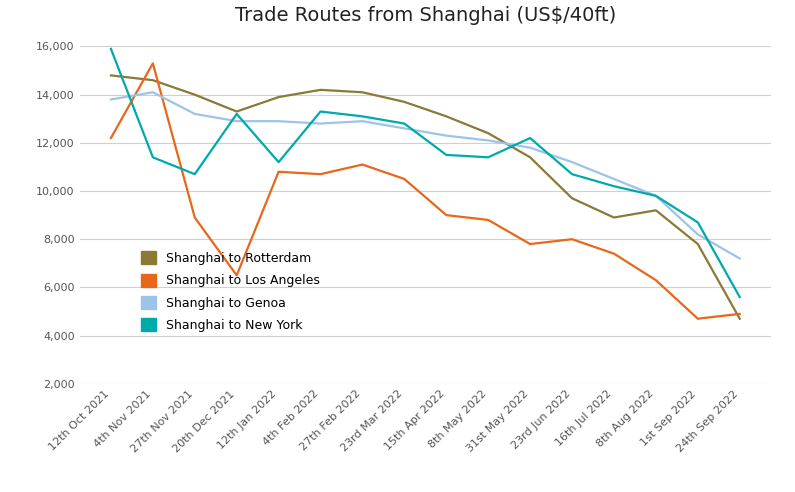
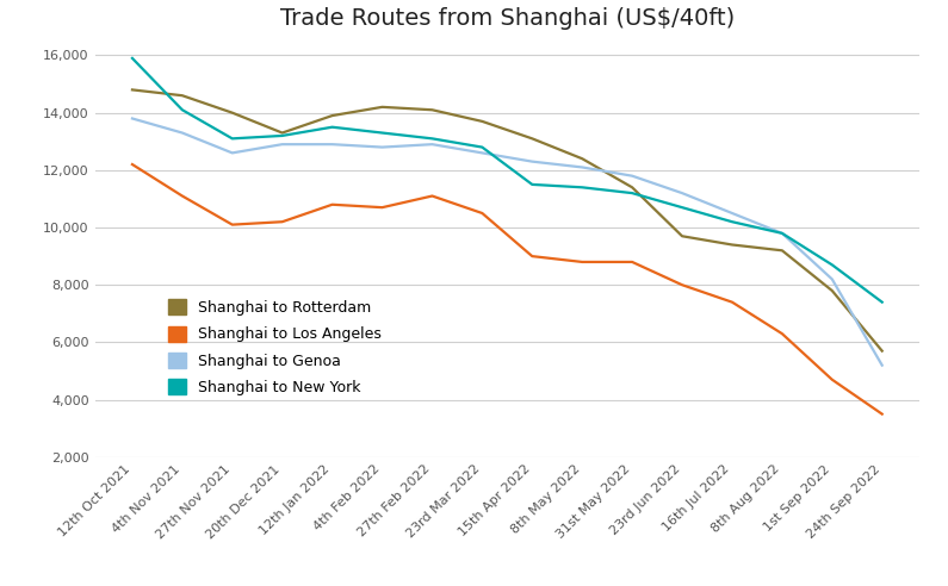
Shanghai to Los Angeles/4th Nov 2021: 15,300 -> 11,100
Shanghai to Genoa/4th Nov 2021: 14,100 -> 13,300
Shanghai to New York/4th Nov 2021: 11,400 -> 14,100
Shanghai to Los Angeles/27th Nov 2021: 8,900 -> 10,100
Shanghai to Genoa/27th Nov 2021: 13,200 -> 12,600
Shanghai to New York/27th Nov 2021: 10,700 -> 13,100
Shanghai to Los Angeles/20th Dec 2021: 6,500 -> 10,200
Shanghai to New York/12th Jan 2022: 11,200 -> 13,500
Shanghai to Los Angeles/31st May 2022: 7,800 -> 8,800
Shanghai to New York/31st May 2022: 12,200 -> 11,200
Shanghai to Rotterdam/16th Jul 2022: 8,900 -> 9,400
Shanghai to Rotterdam/24th Sep 2022: 4,700 -> 5,700
Shanghai to Los Angeles/24th Sep 2022: 4,900 -> 3,500
Shanghai to Genoa/24th Sep 2022: 7,200 -> 5,200
Shanghai to New York/24th Sep 2022: 5,600 -> 7,400
